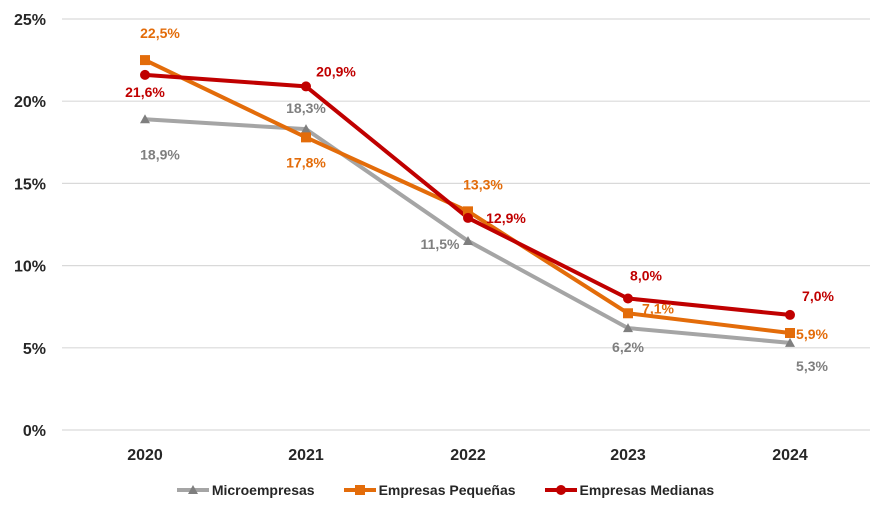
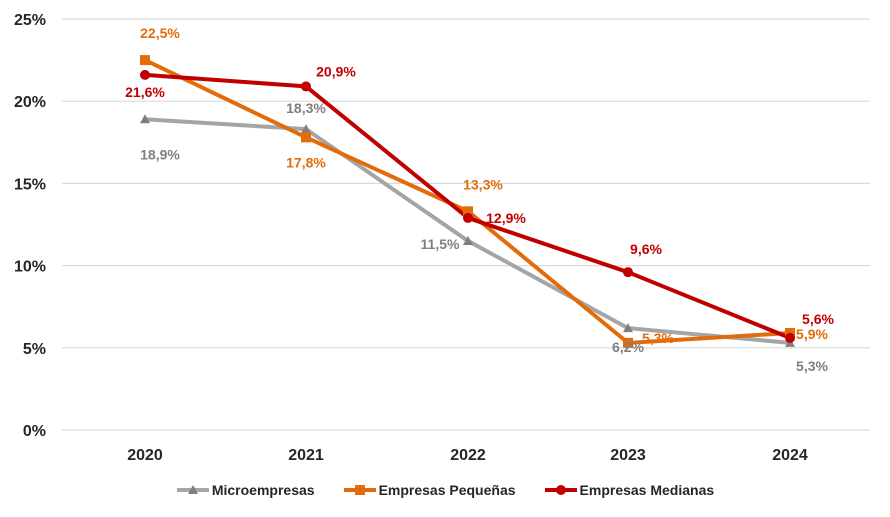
Empresas Pequeñas/2023: 7,1% -> 5,3%
Empresas Medianas/2023: 8,0% -> 9,6%
Empresas Medianas/2024: 7,0% -> 5,6%
